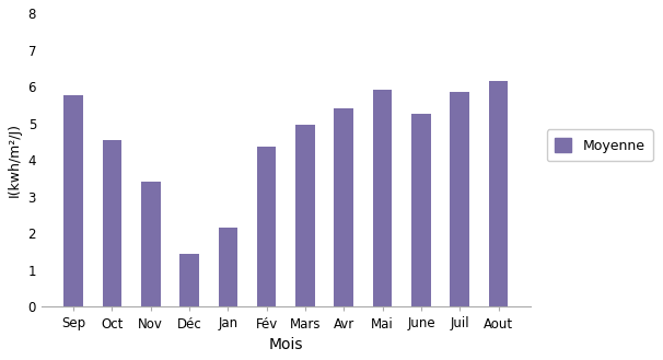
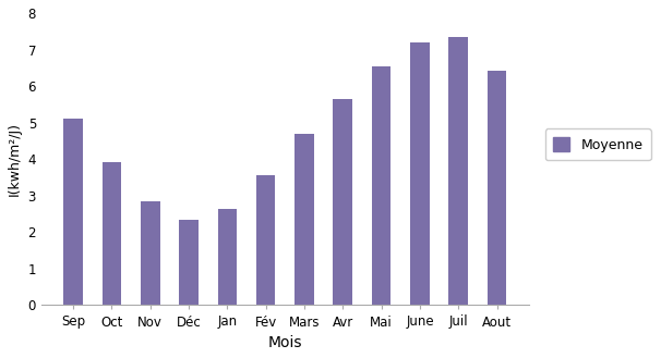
Sep: 5.75 -> 5.12
Oct: 4.55 -> 3.92
Nov: 3.40 -> 2.83
Déc: 1.45 -> 2.34
Jan: 2.15 -> 2.65
Fév: 4.35 -> 3.55
Mars: 4.95 -> 4.70
Avr: 5.40 -> 5.65
Mai: 5.90 -> 6.55
June: 5.25 -> 7.18
Juil: 5.85 -> 7.35
Aout: 6.15 -> 6.42
